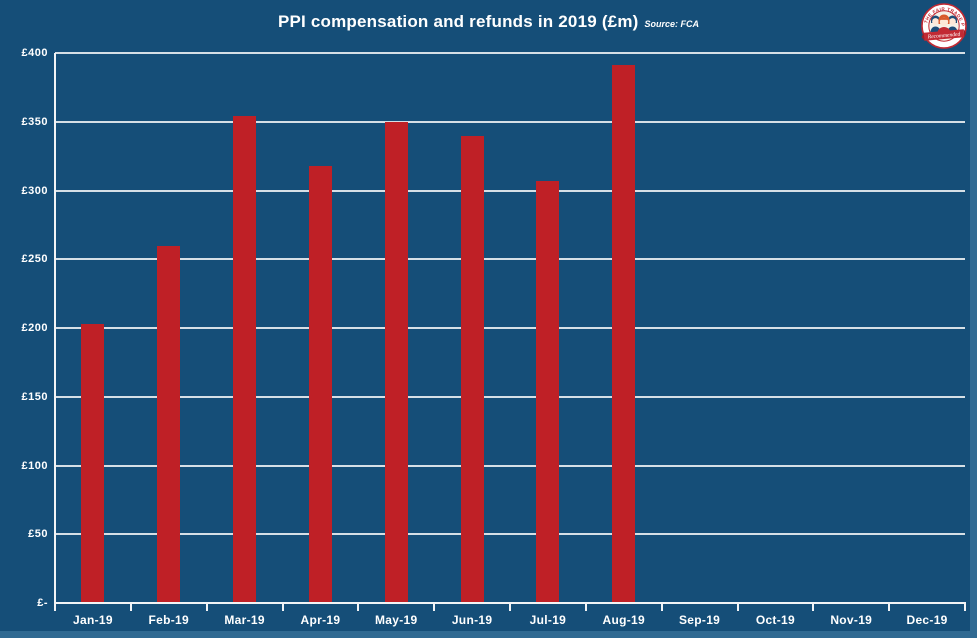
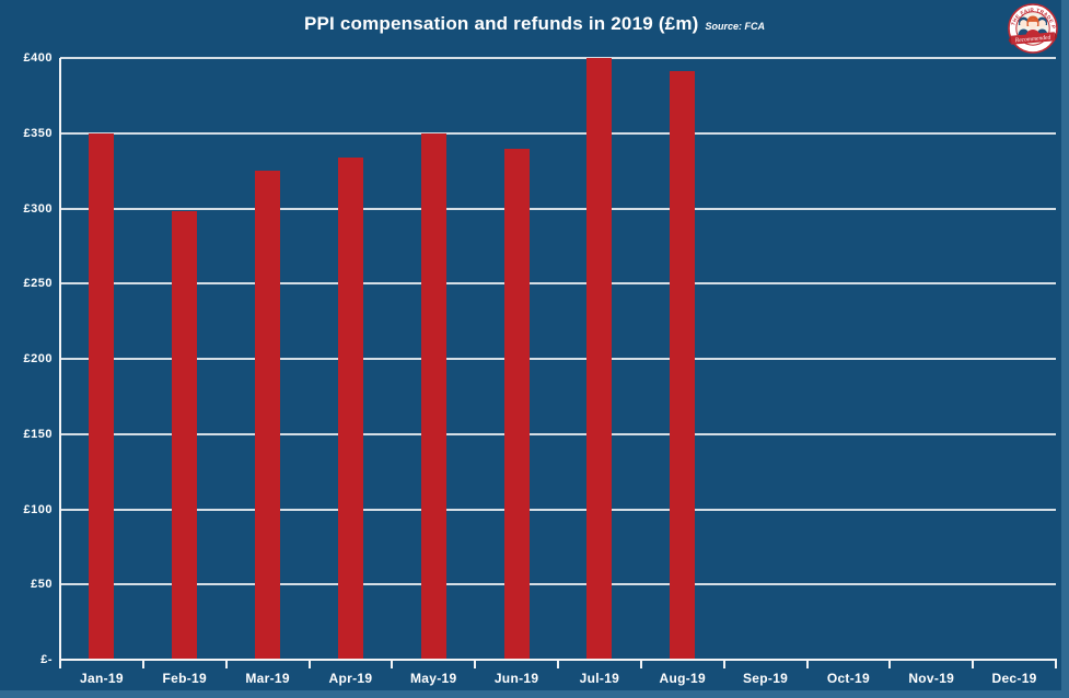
Jan-19: £203 -> £350
Feb-19: £260 -> £298
Mar-19: £354 -> £325
Apr-19: £318 -> £334
Jul-19: £307 -> £400
